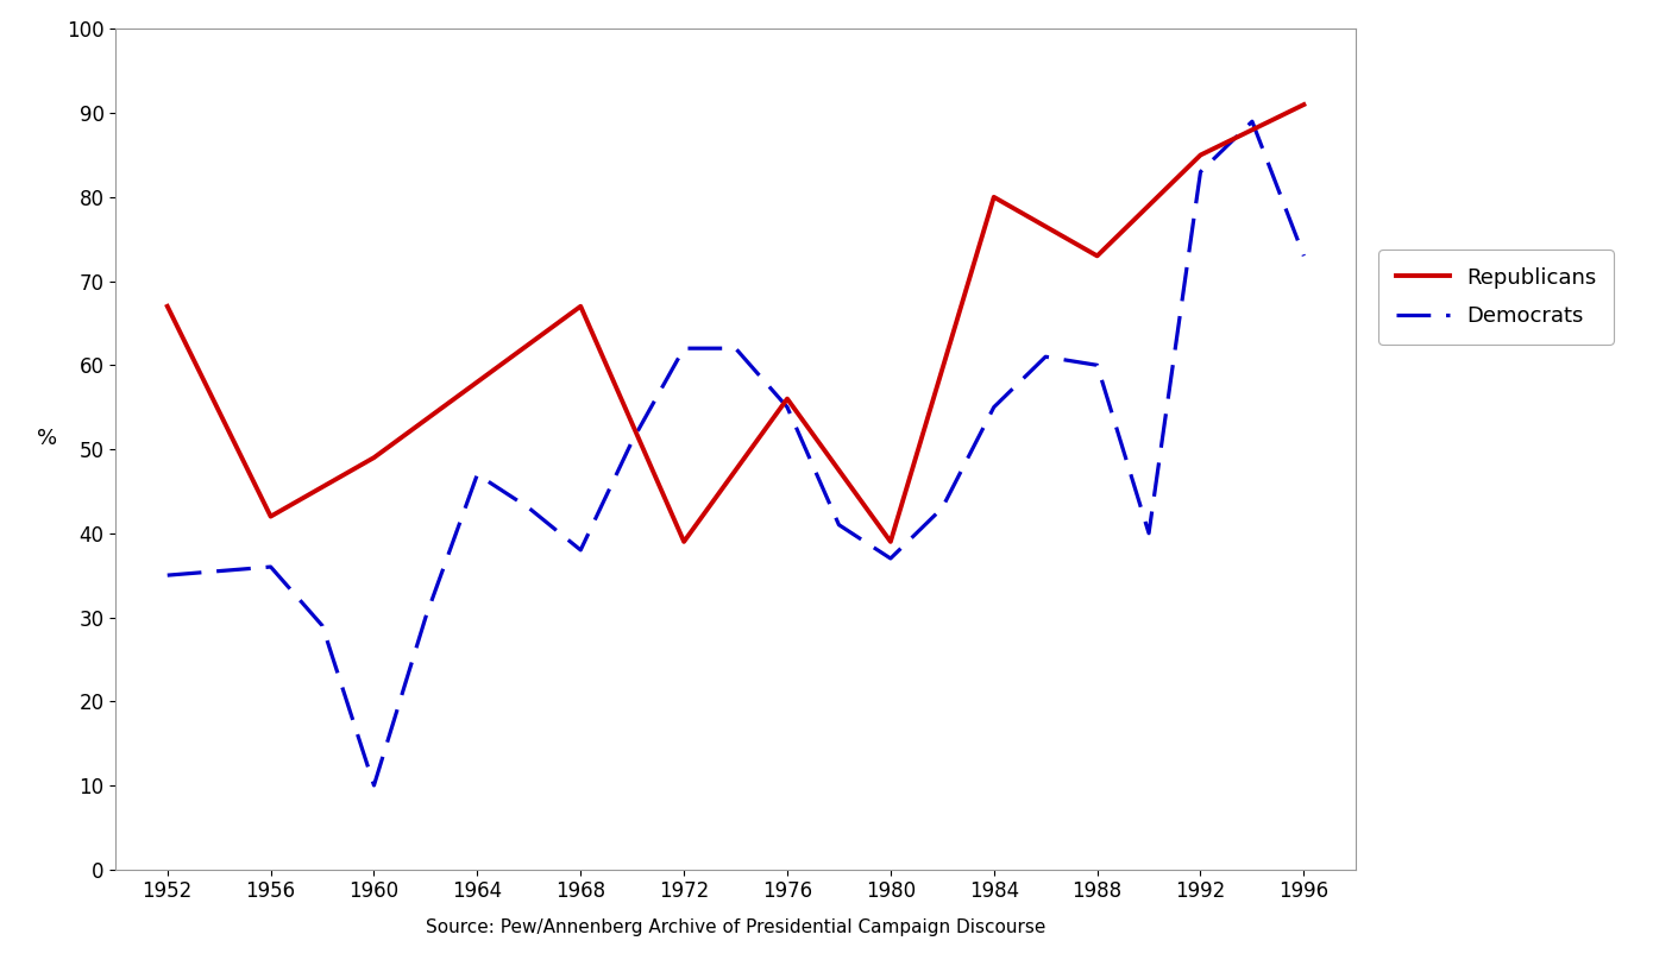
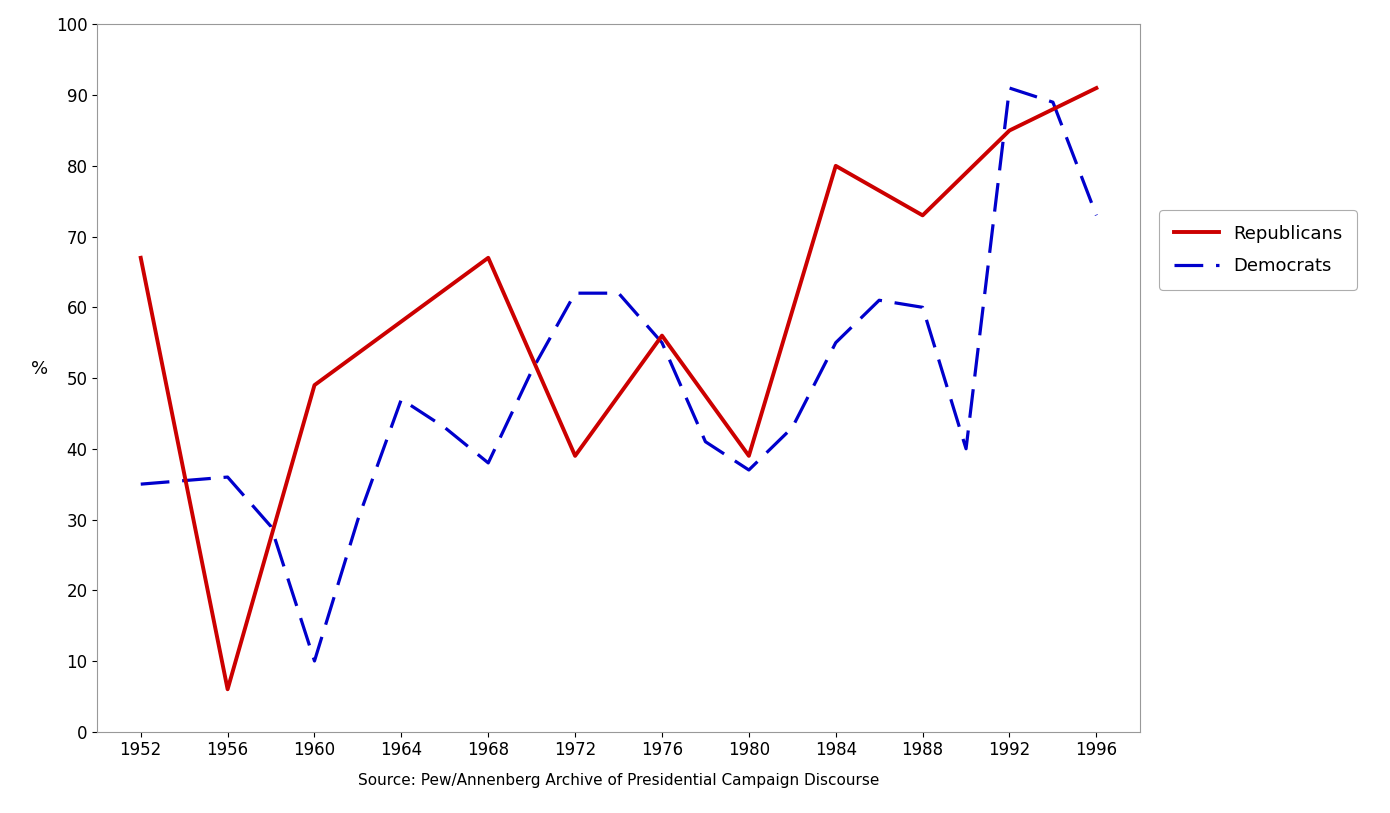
Republicans/1956: 42 -> 6
Democrats/1992: 83 -> 91
